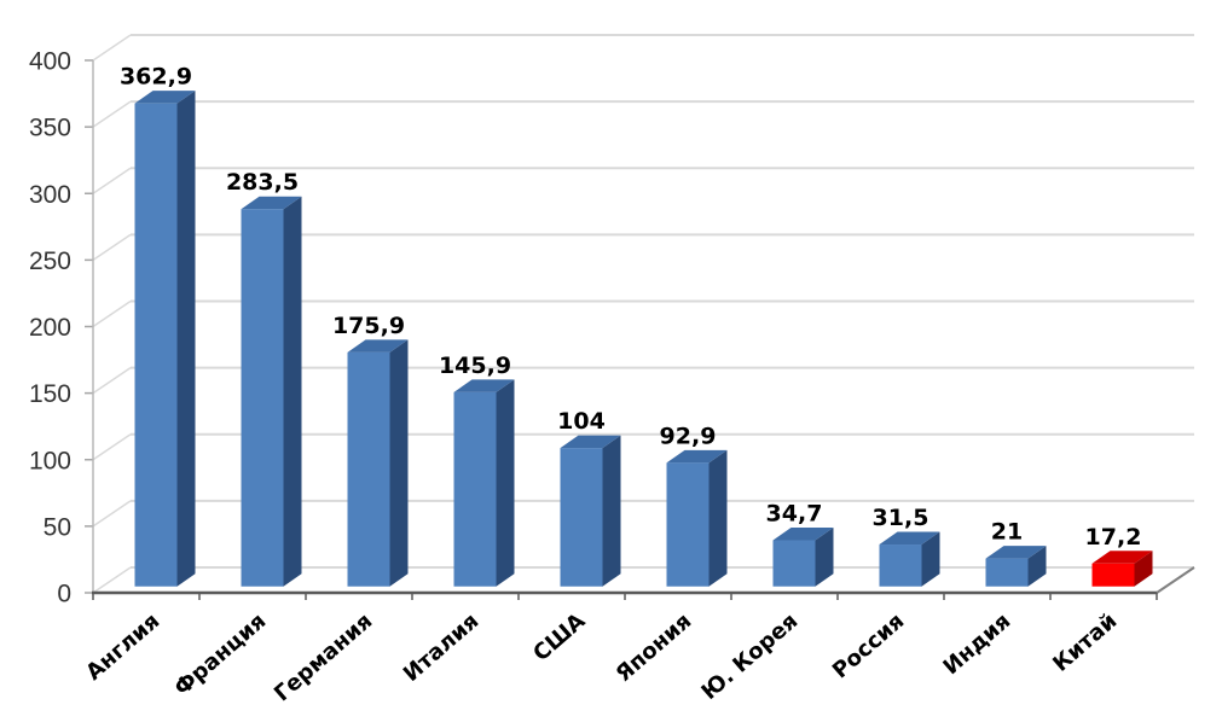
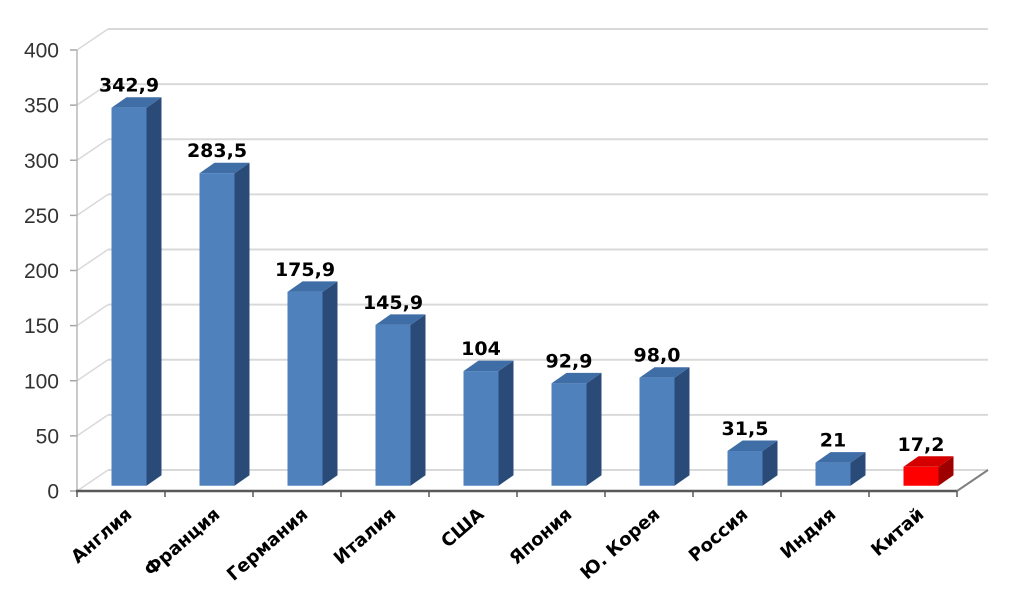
Англия: 362,9 -> 342,9
Ю. Корея: 34,7 -> 98,0
